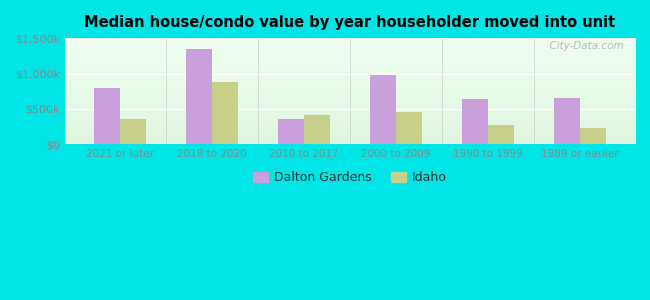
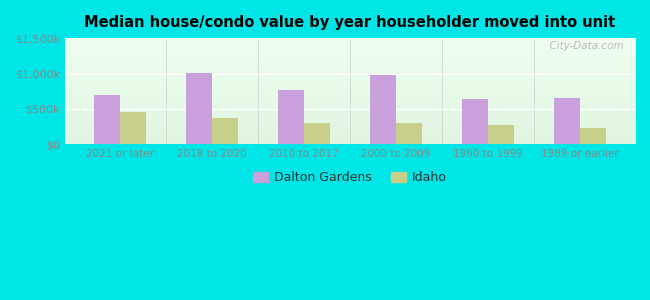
Dalton Gardens/2021 or later: $800k -> $700k
Idaho/2021 or later: $360k -> $450k
Dalton Gardens/2018 to 2020: $1,340k -> $1,010k
Idaho/2018 to 2020: $880k -> $370k
Dalton Gardens/2010 to 2017: $360k -> $770k
Idaho/2010 to 2017: $420k -> $300k
Idaho/2000 to 2009: $460k -> $300k
